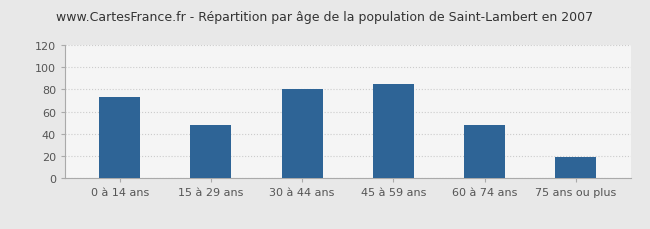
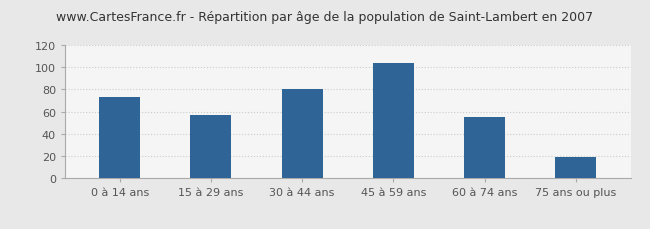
15 à 29 ans: 48 -> 57
45 à 59 ans: 85 -> 104
60 à 74 ans: 48 -> 55
